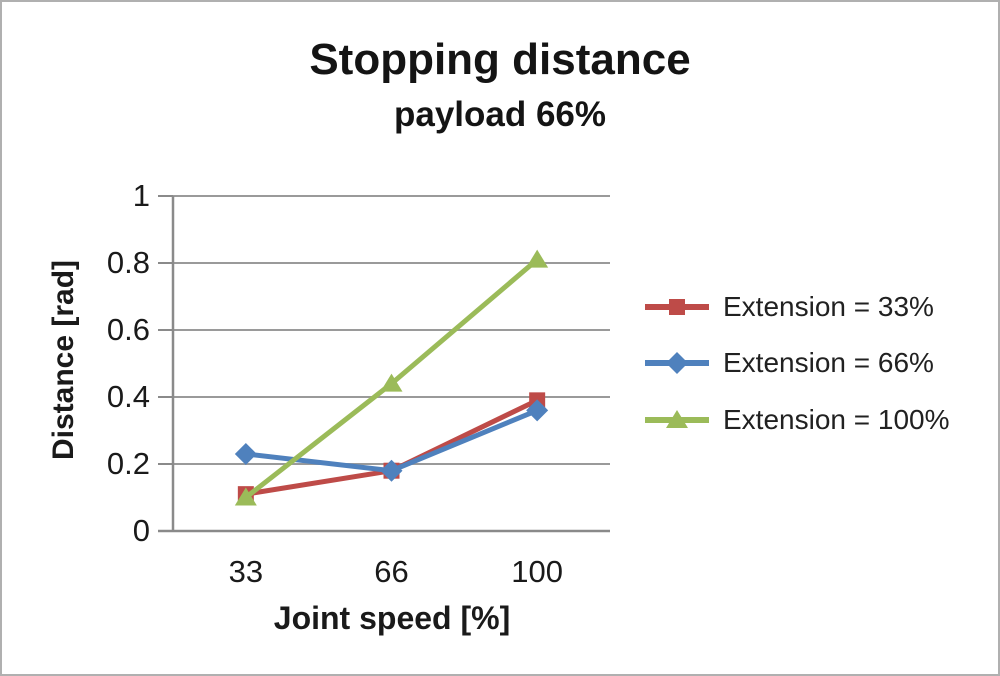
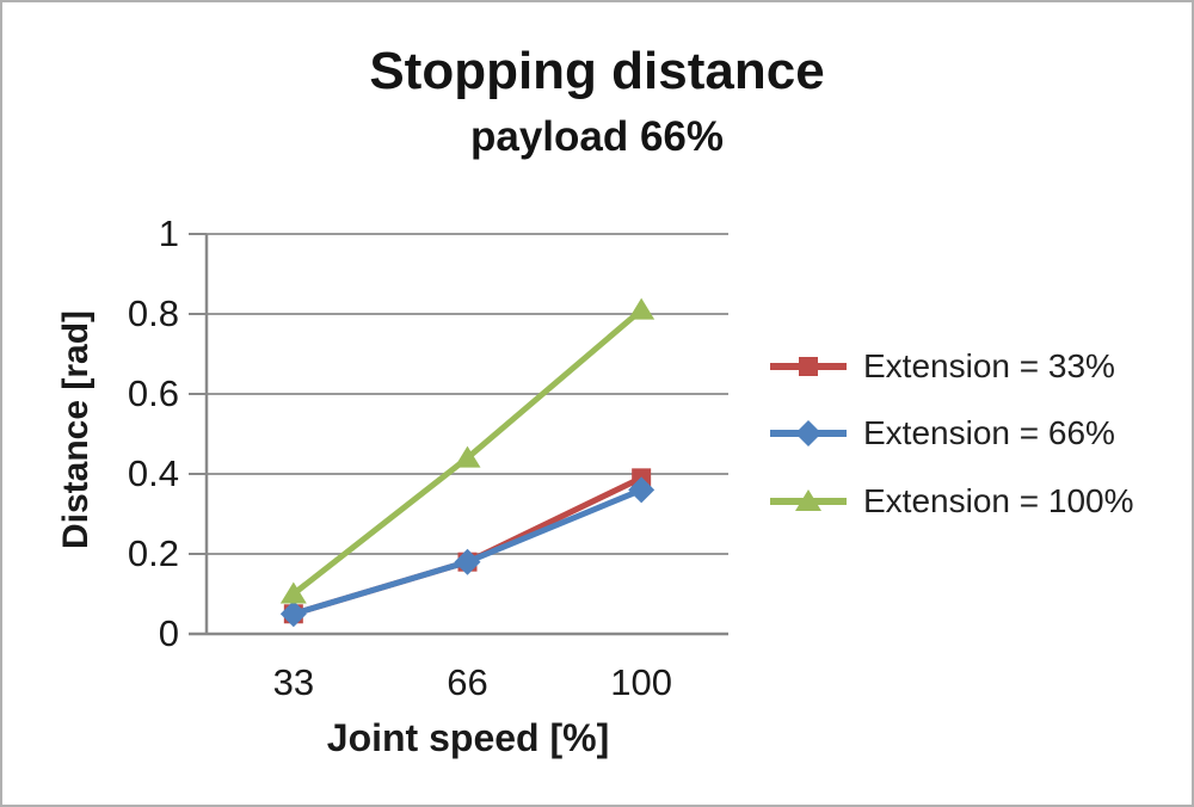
Extension = 33%/33: 0.11 -> 0.05
Extension = 66%/33: 0.23 -> 0.05
